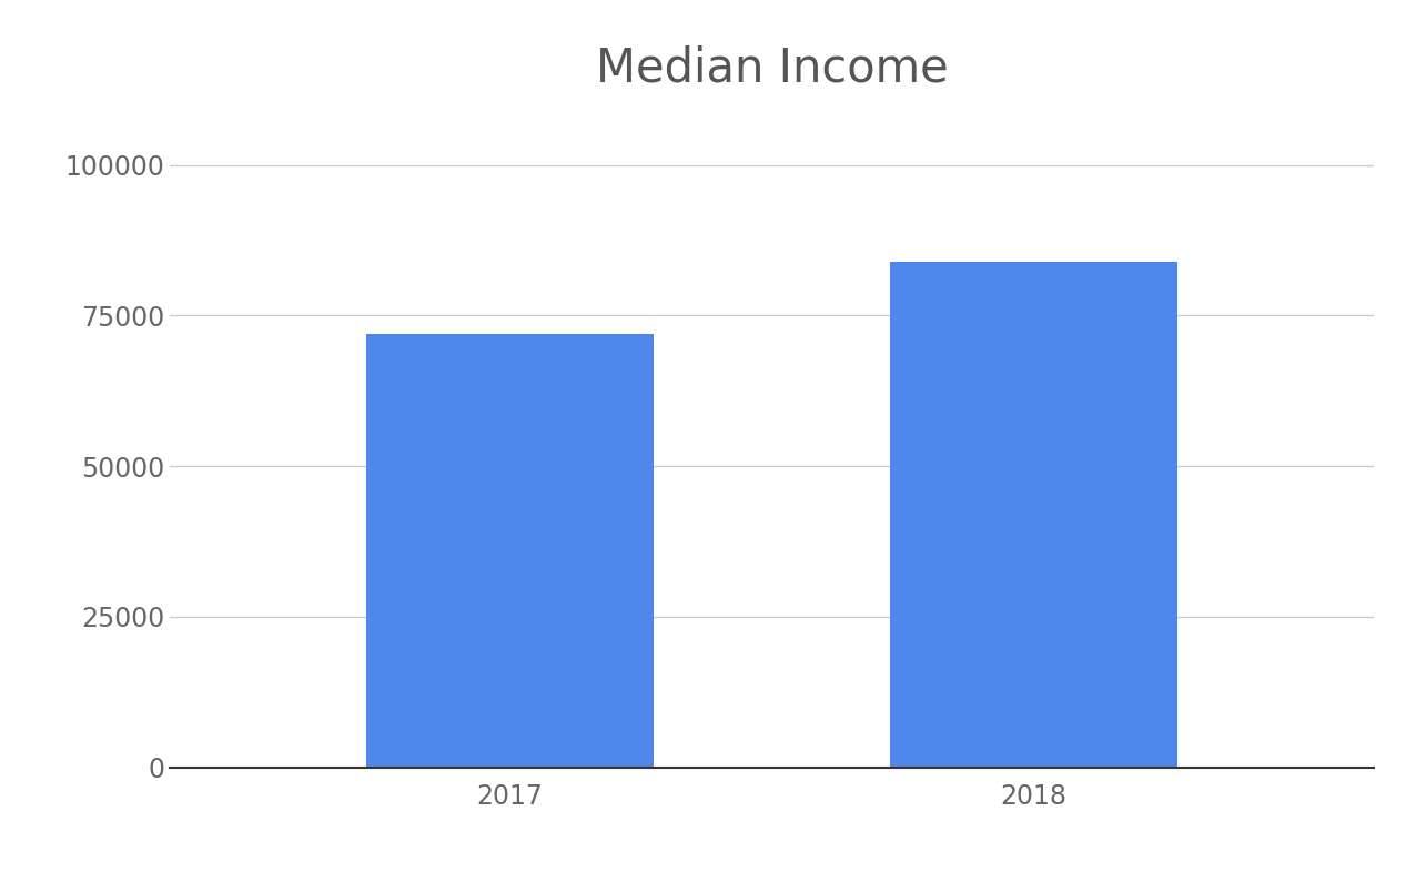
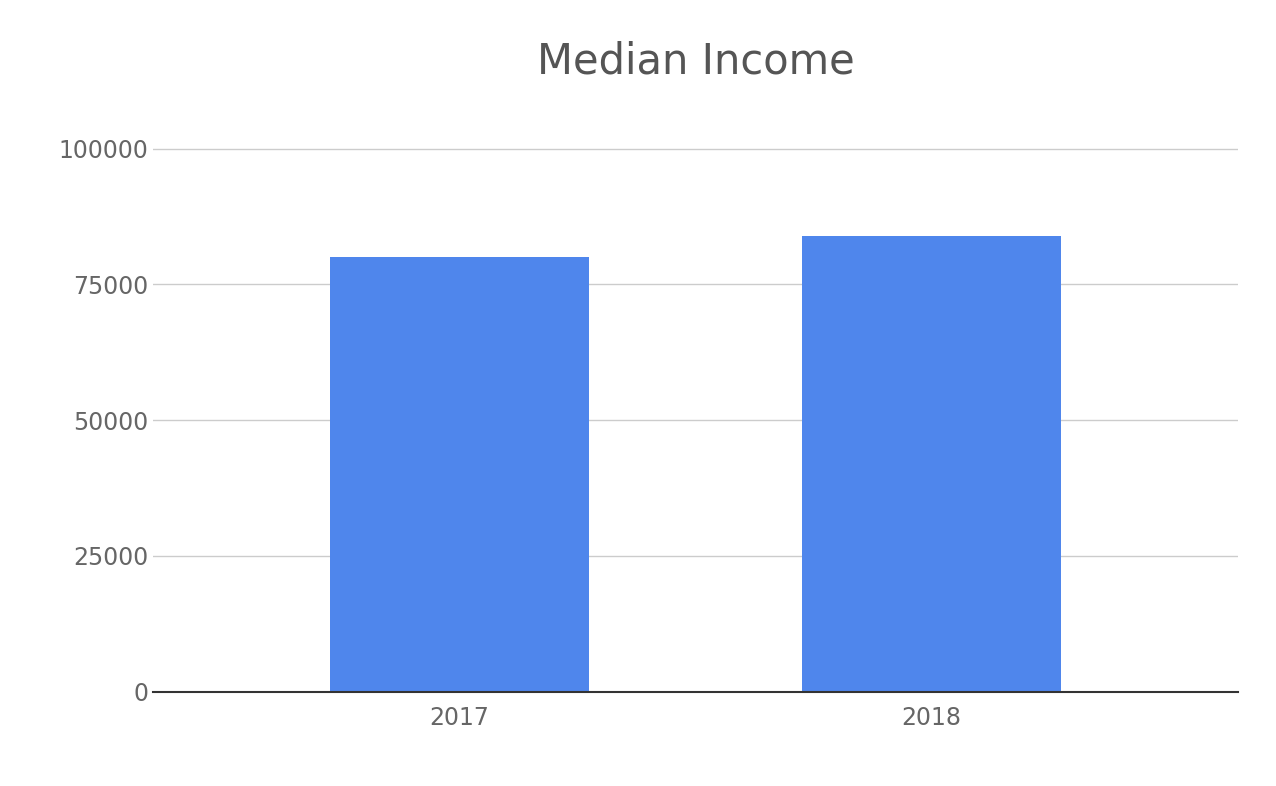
2017: 72000 -> 80000
